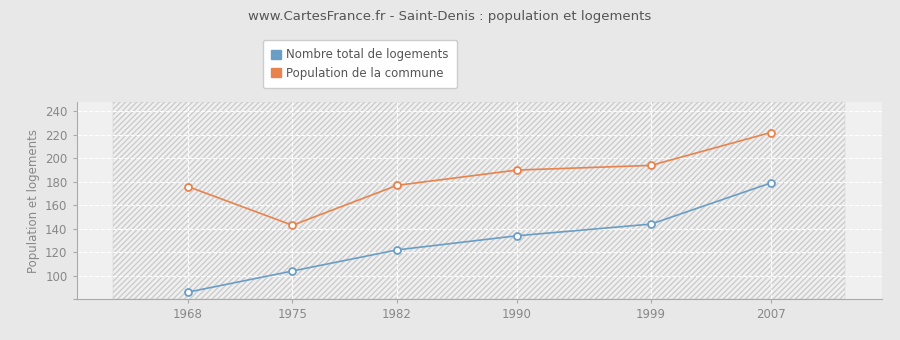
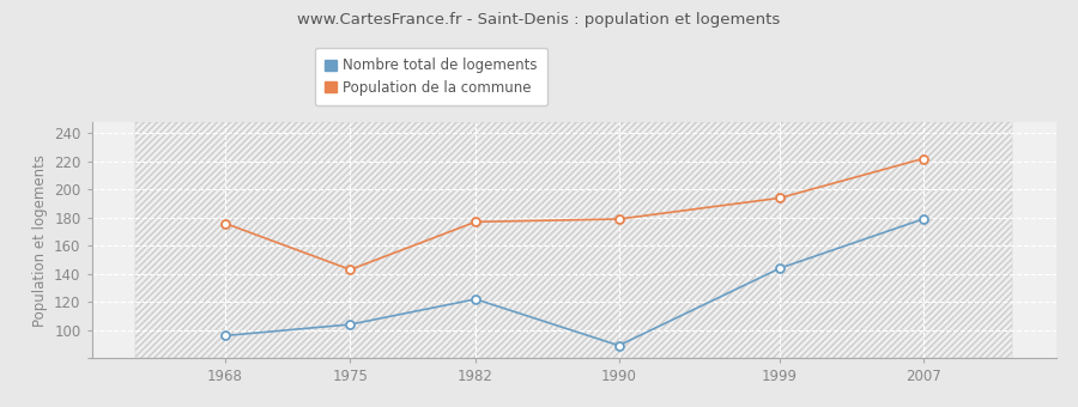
Nombre total de logements/1968: 86 -> 96
Nombre total de logements/1990: 134 -> 89
Population de la commune/1990: 190 -> 179
